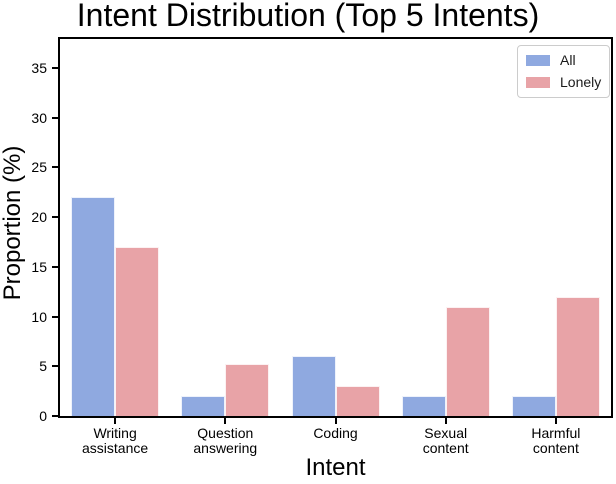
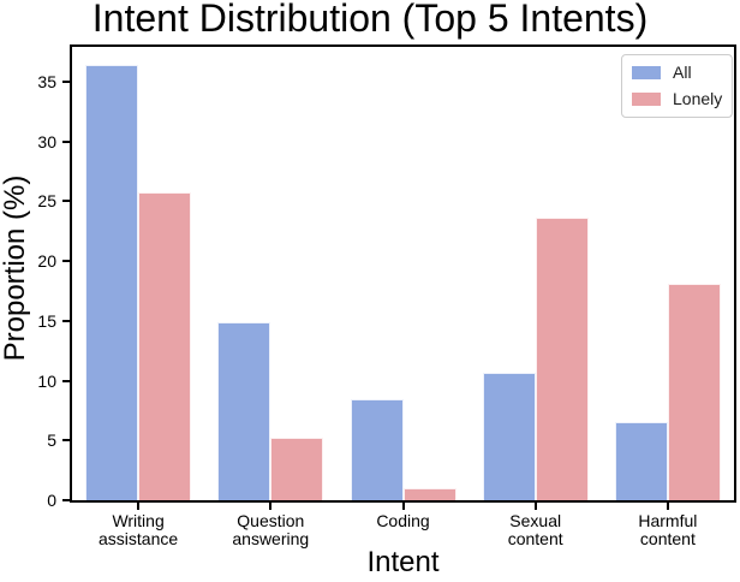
All/Writing assistance: 22 -> 36
Lonely/Writing assistance: 17 -> 26
All/Question answering: 2 -> 15
All/Coding: 6 -> 8
Lonely/Coding: 3 -> 1
All/Sexual content: 2 -> 11
Lonely/Sexual content: 11 -> 24
All/Harmful content: 2 -> 6
Lonely/Harmful content: 12 -> 18
